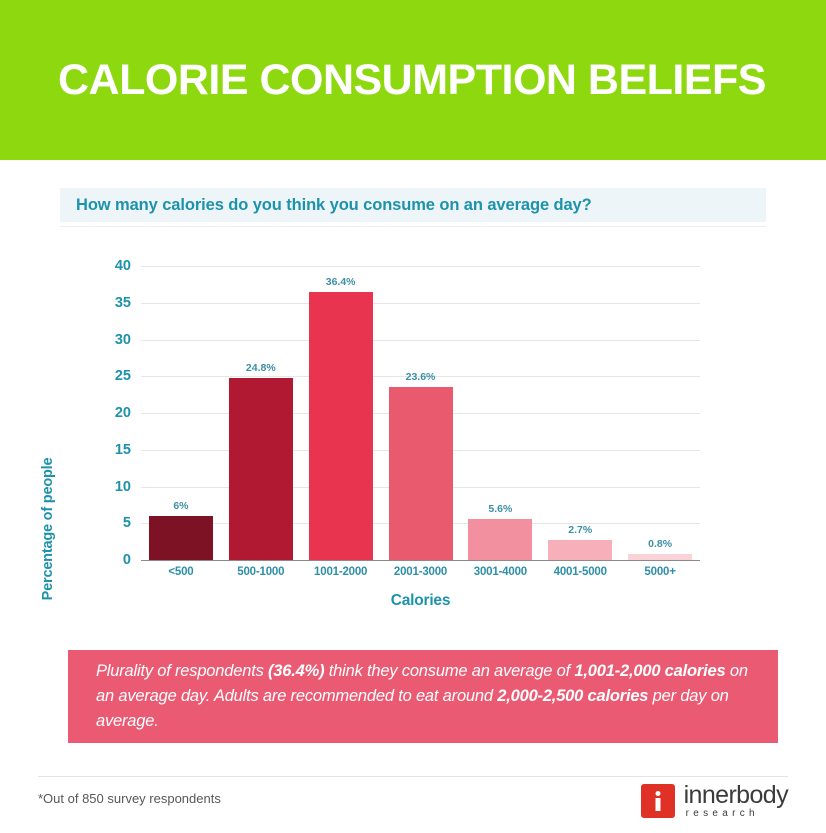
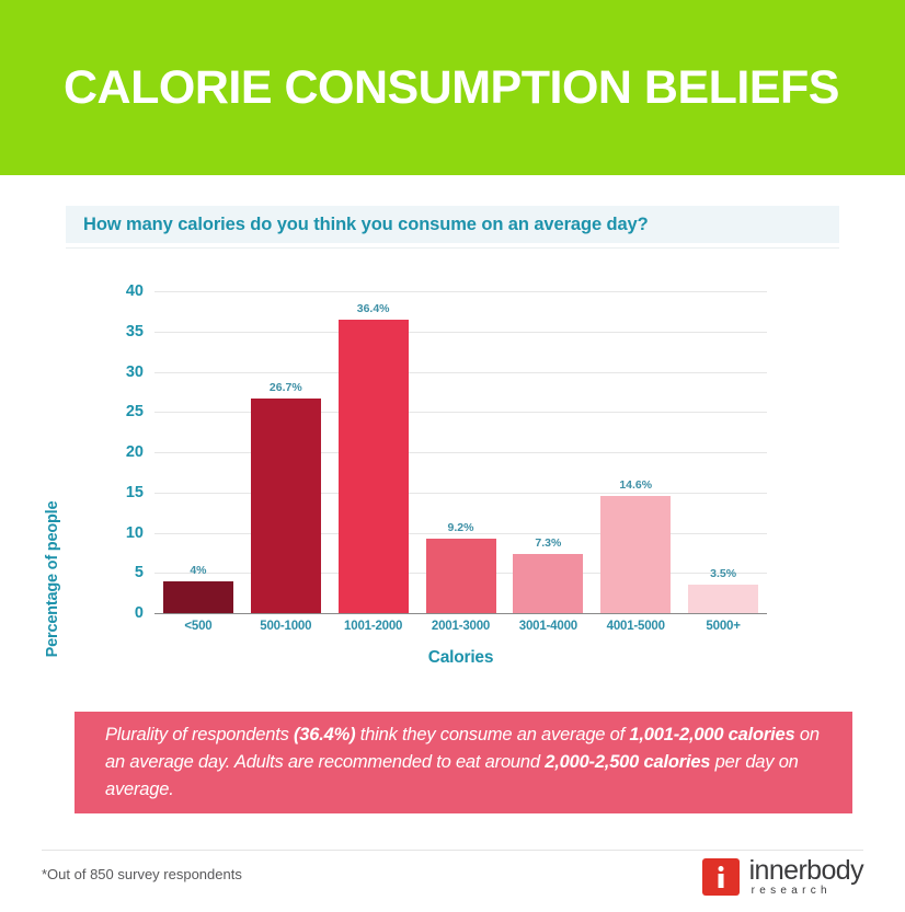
<500: 6% -> 4%
500-1000: 24.8% -> 26.7%
2001-3000: 23.6% -> 9.2%
3001-4000: 5.6% -> 7.3%
4001-5000: 2.7% -> 14.6%
5000+: 0.8% -> 3.5%
